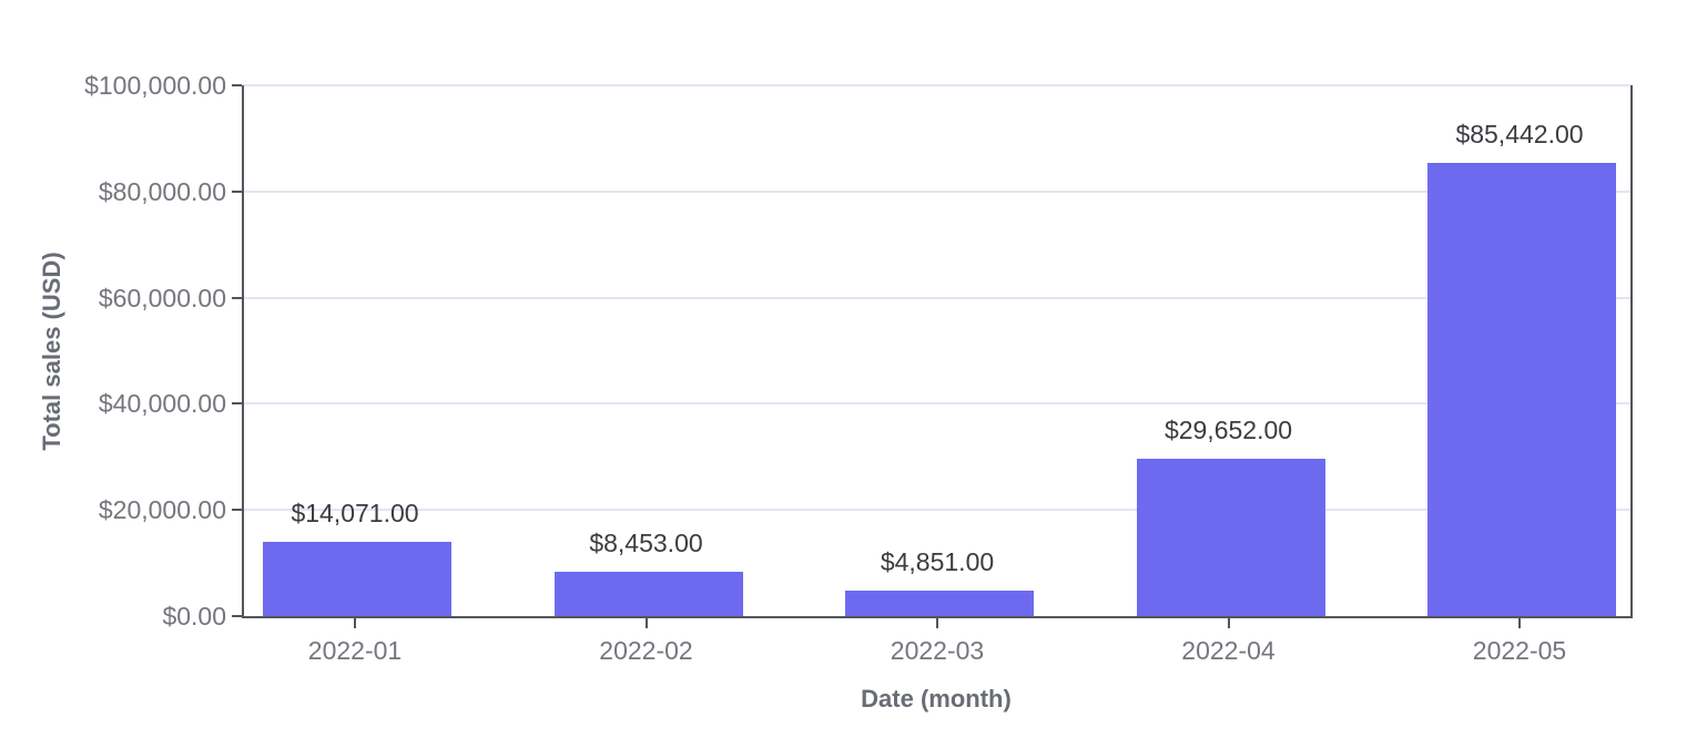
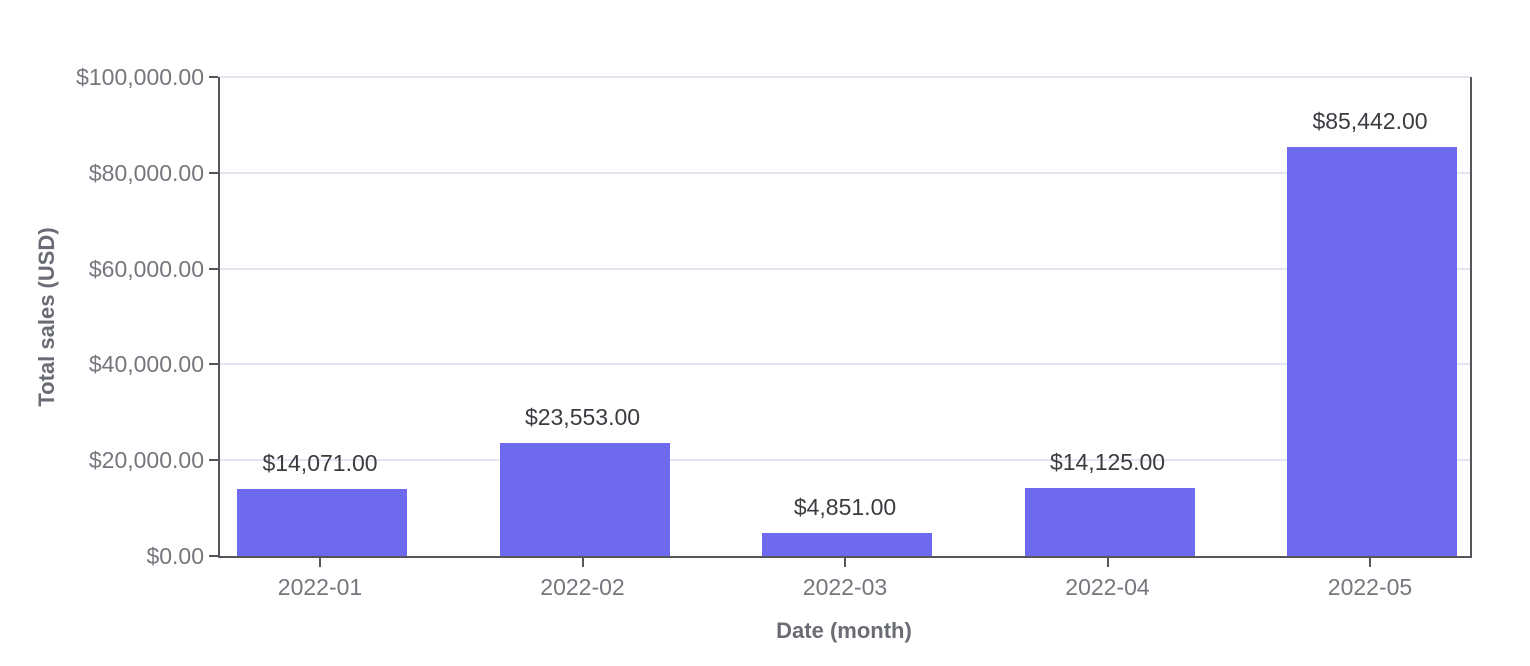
2022-02: $8,453.00 -> $23,553.00
2022-04: $29,652.00 -> $14,125.00
